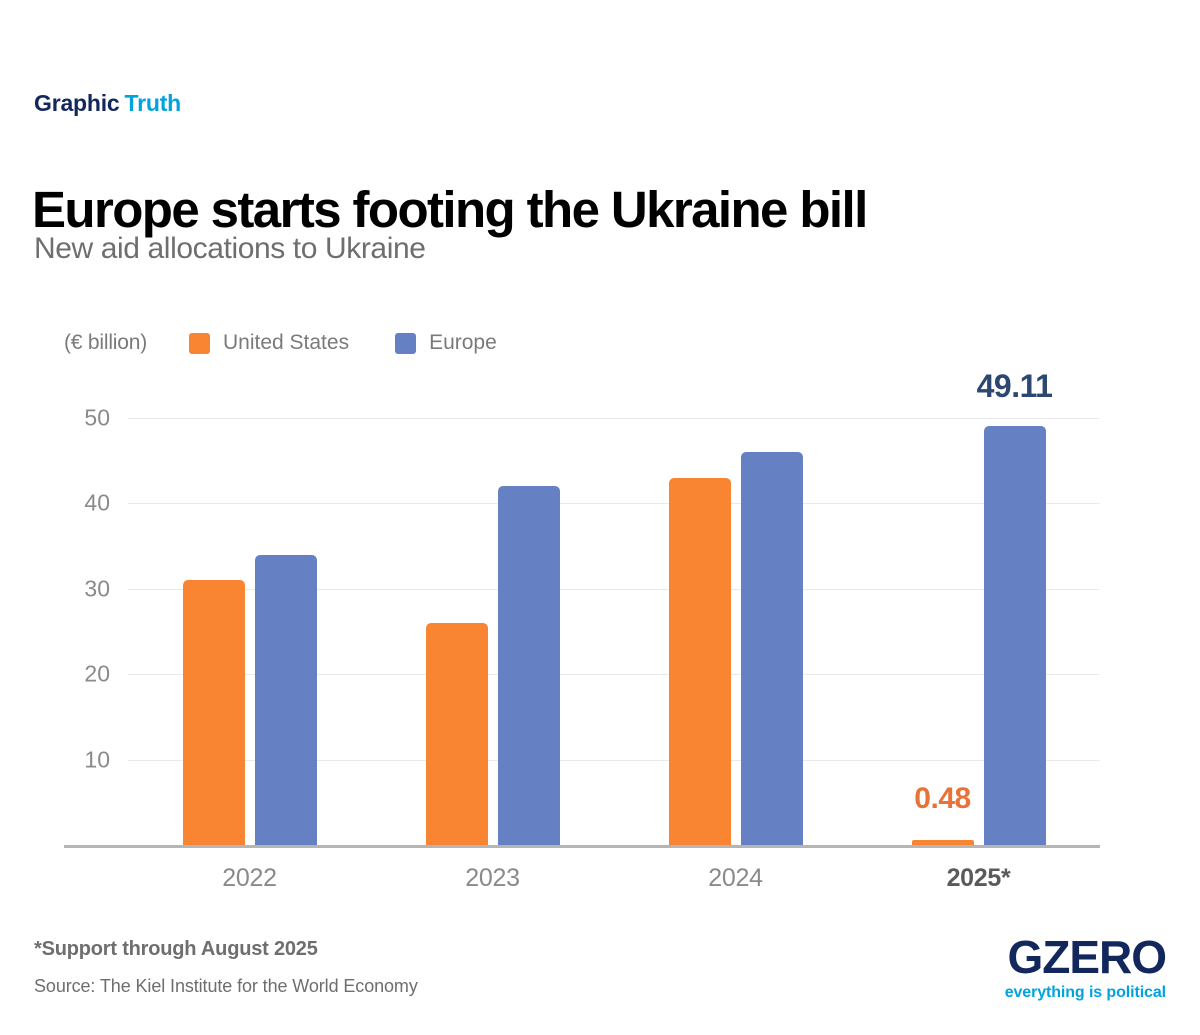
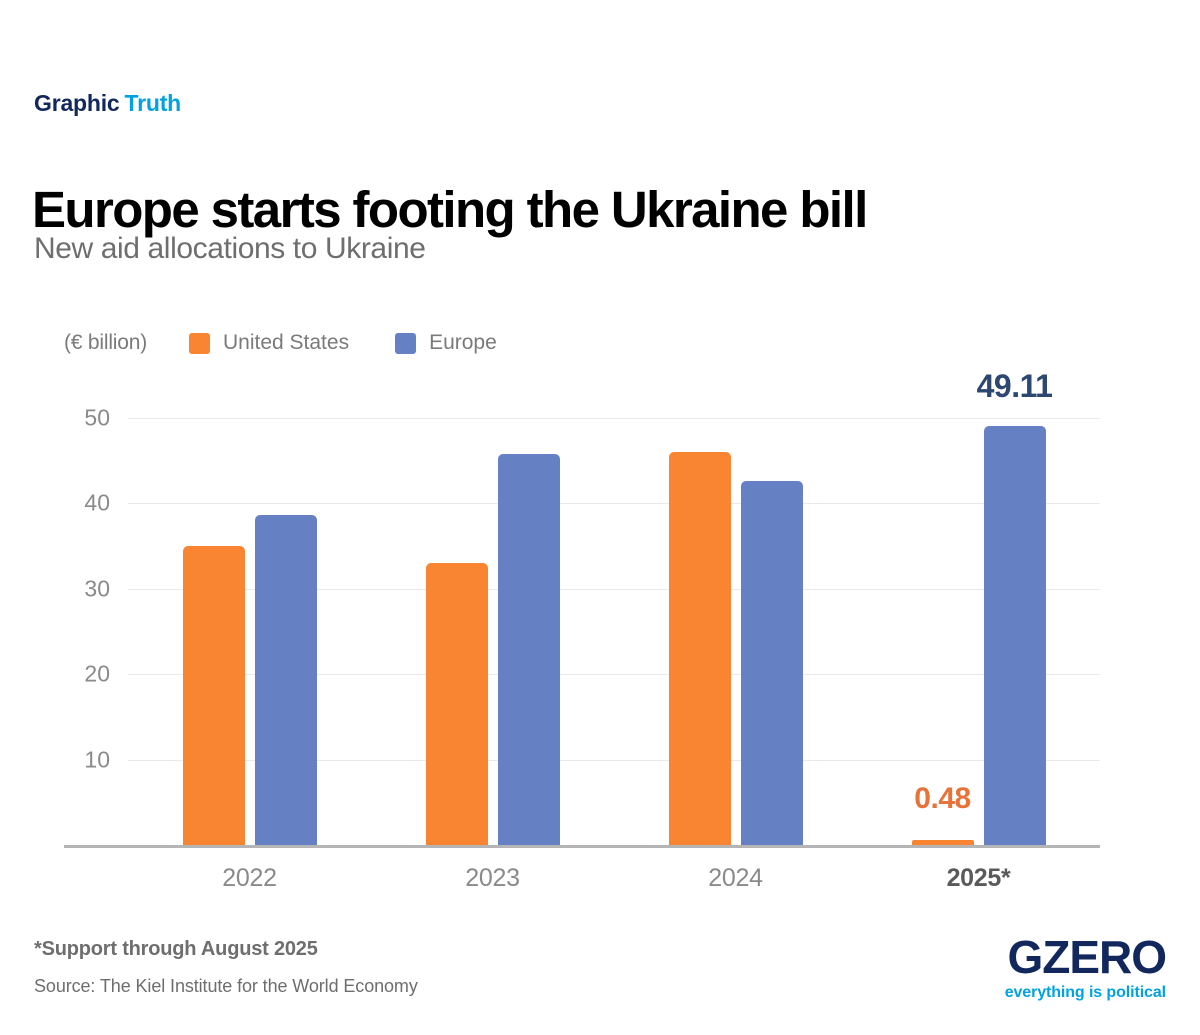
United States/2022: 31 -> 35
Europe/2022: 34 -> 39
United States/2023: 26 -> 33
Europe/2023: 42 -> 46
United States/2024: 43 -> 46
Europe/2024: 46 -> 43
